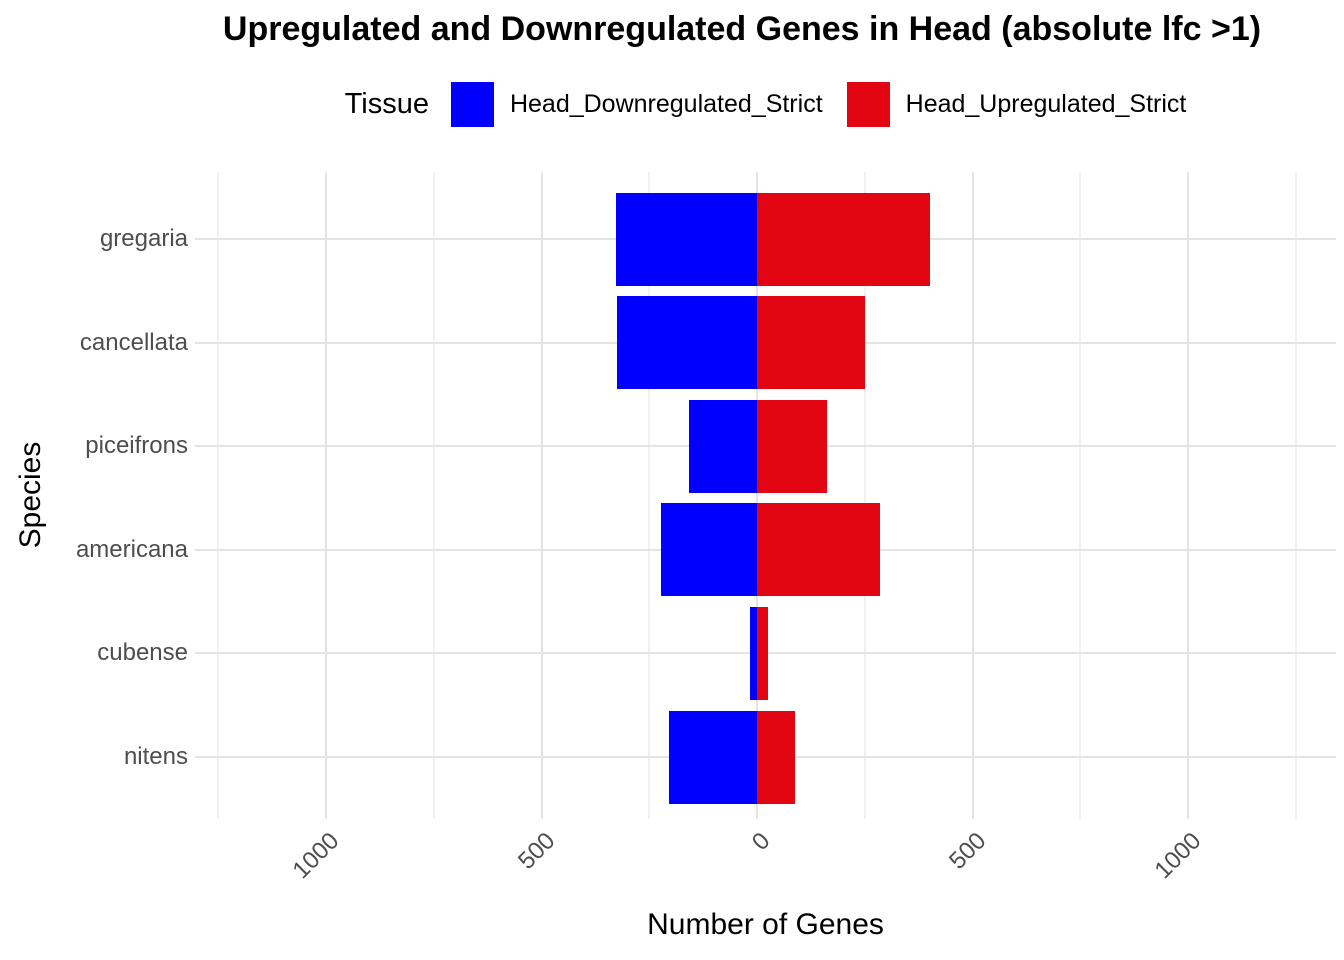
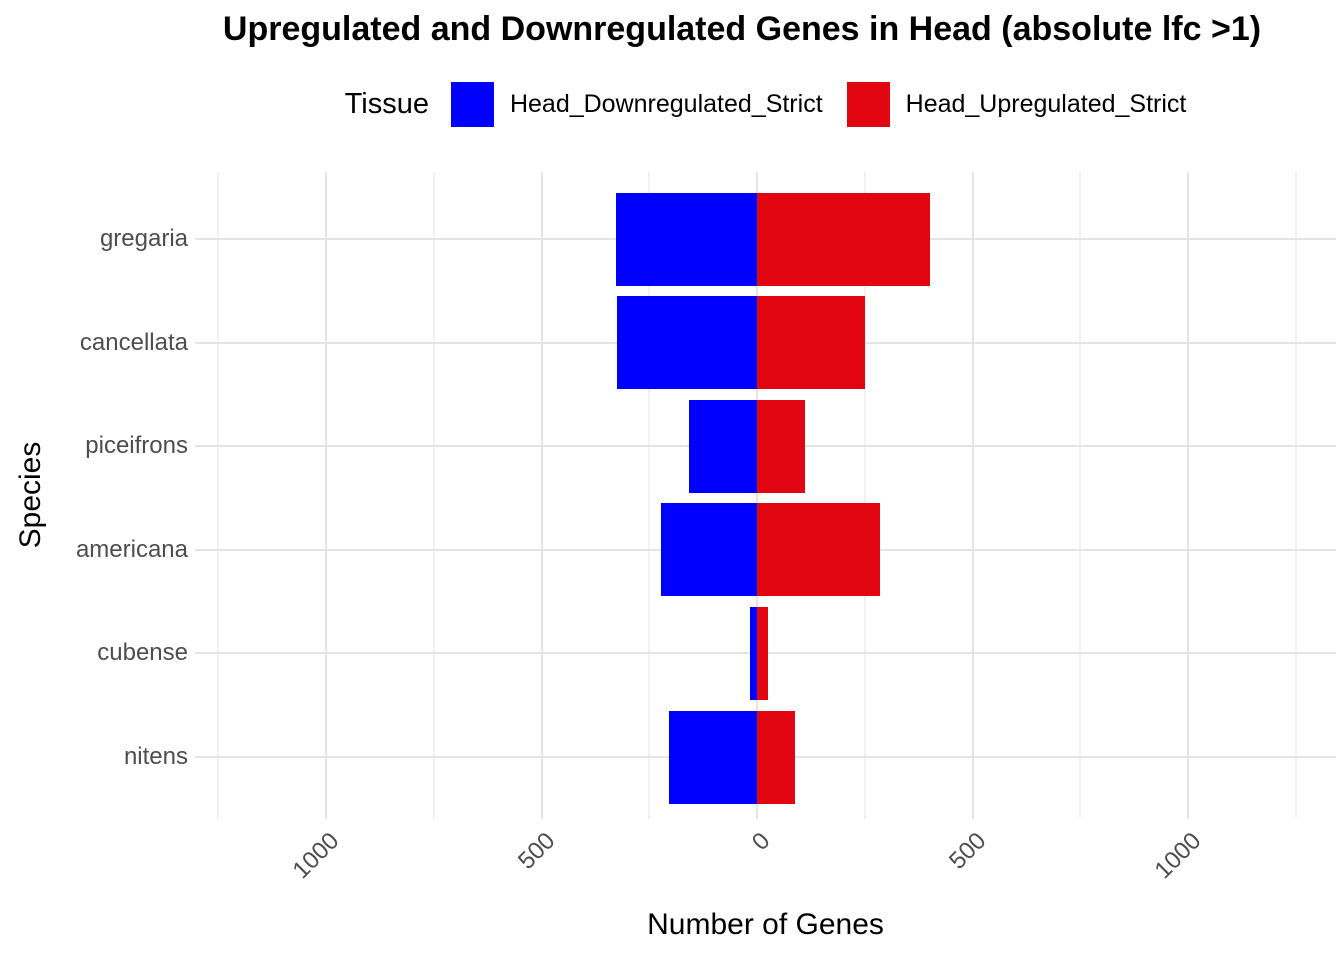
Head_Upregulated_Strict/piceifrons: 160 -> 110
